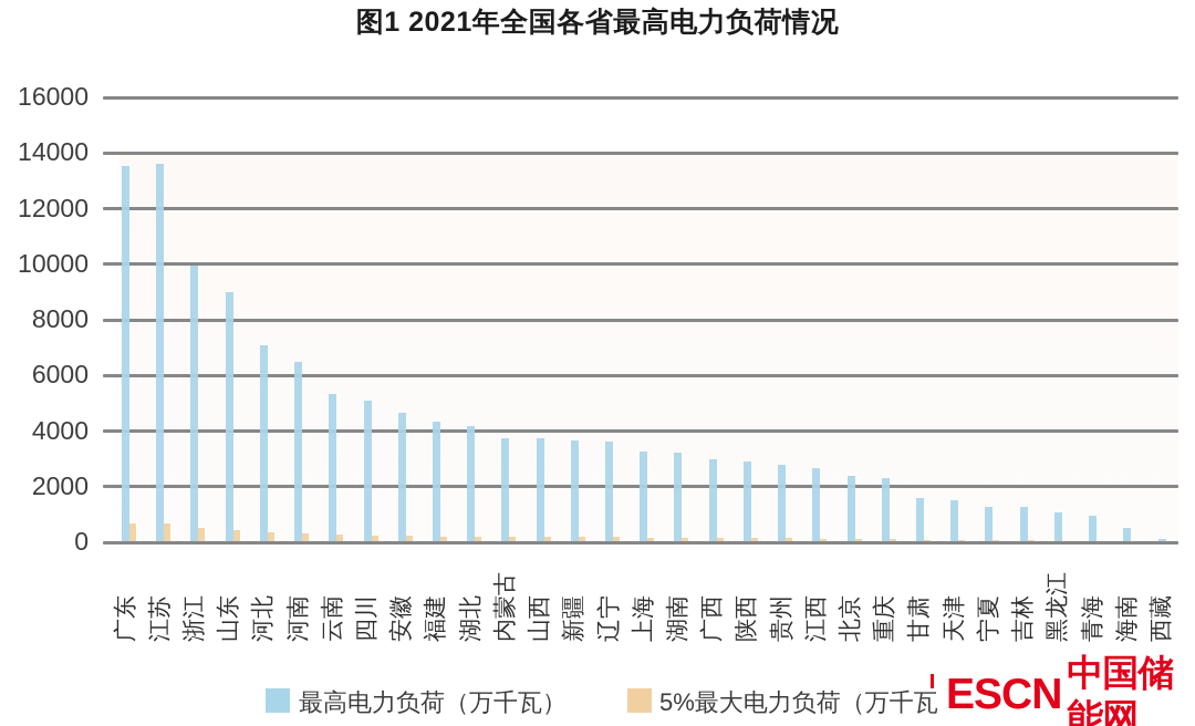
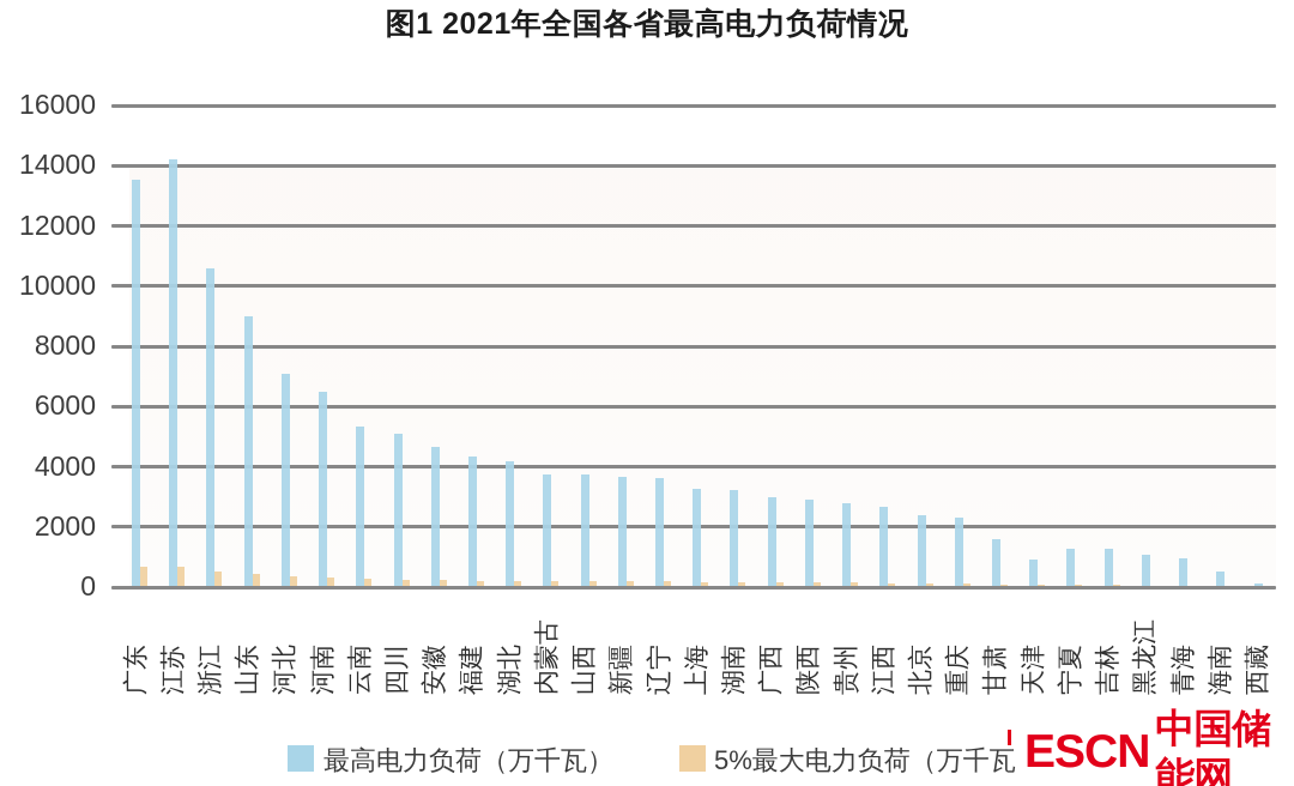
最高电力负荷（万千瓦）/江苏: 13600 -> 14200
最高电力负荷（万千瓦）/浙江: 10000 -> 10600
最高电力负荷（万千瓦）/天津: 1500 -> 900
